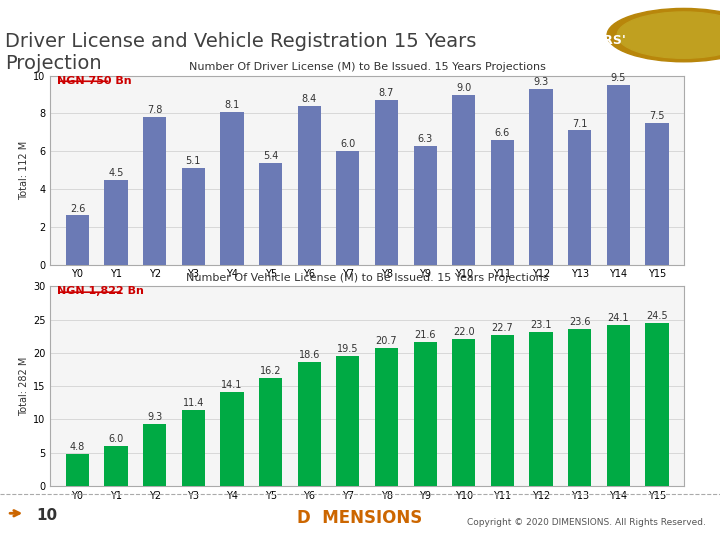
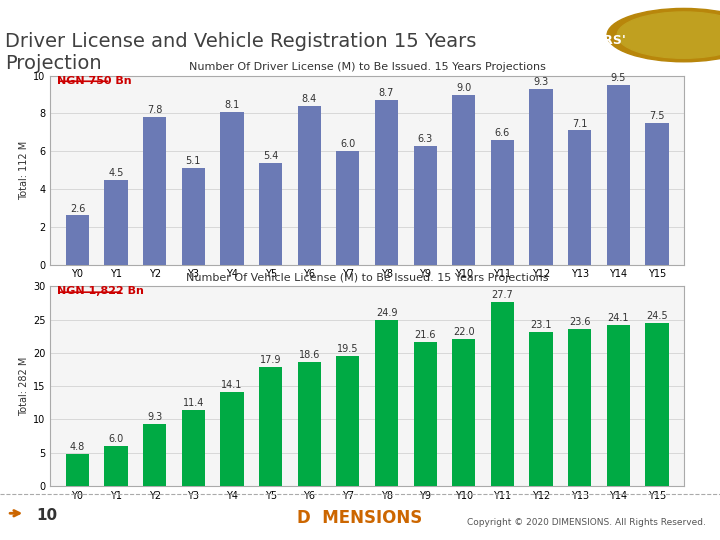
Y5: 16.2 -> 17.9
Y8: 20.7 -> 24.9
Y11: 22.7 -> 27.7
